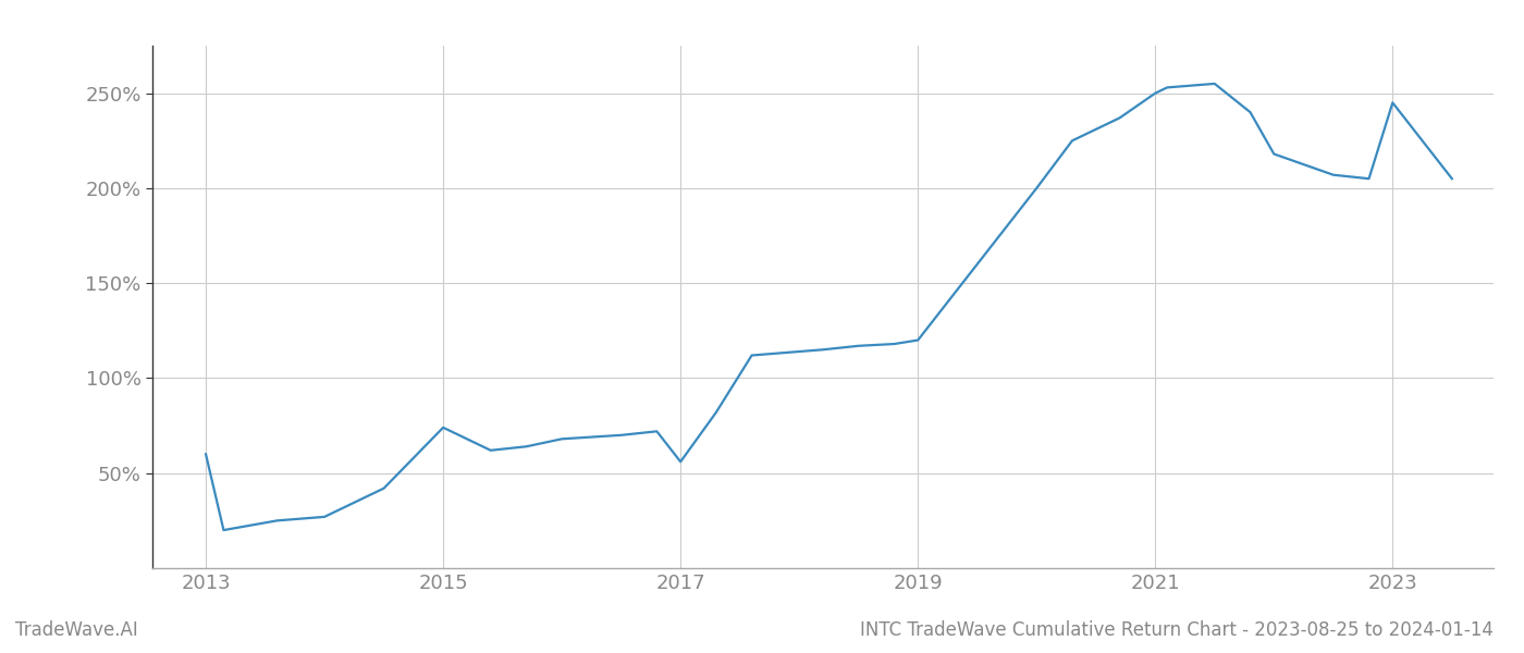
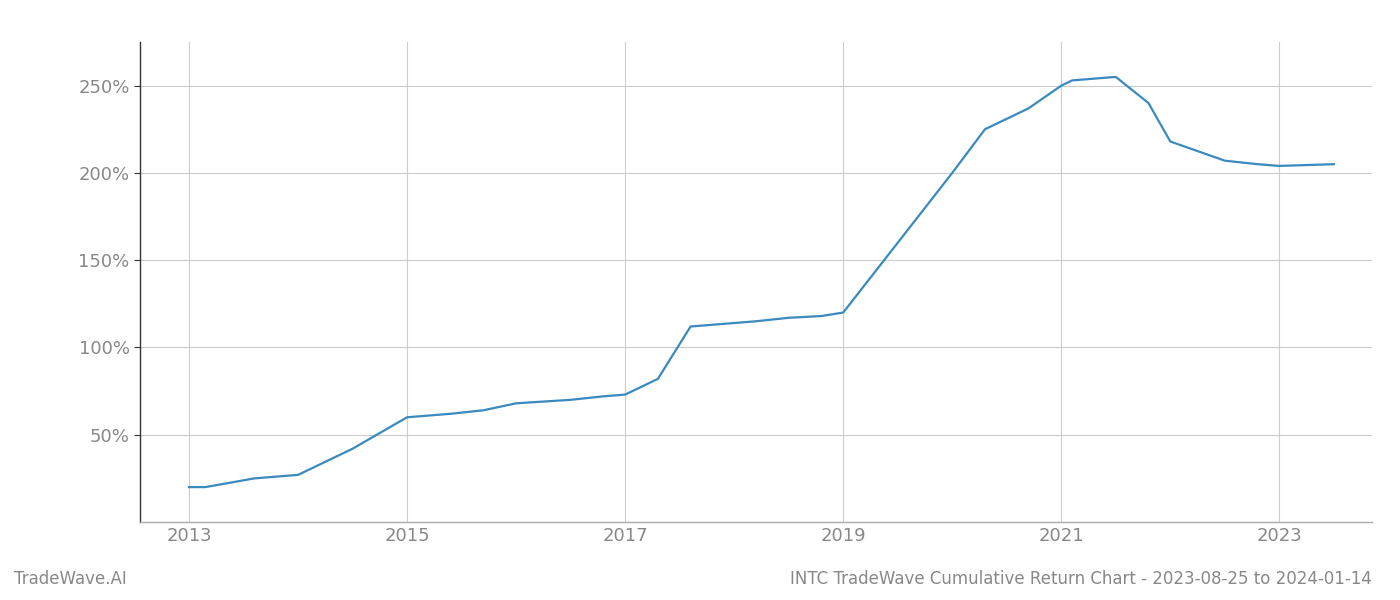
2013: 60% -> 20%
2015: 74% -> 60%
2017: 56% -> 73%
2023: 245% -> 204%
